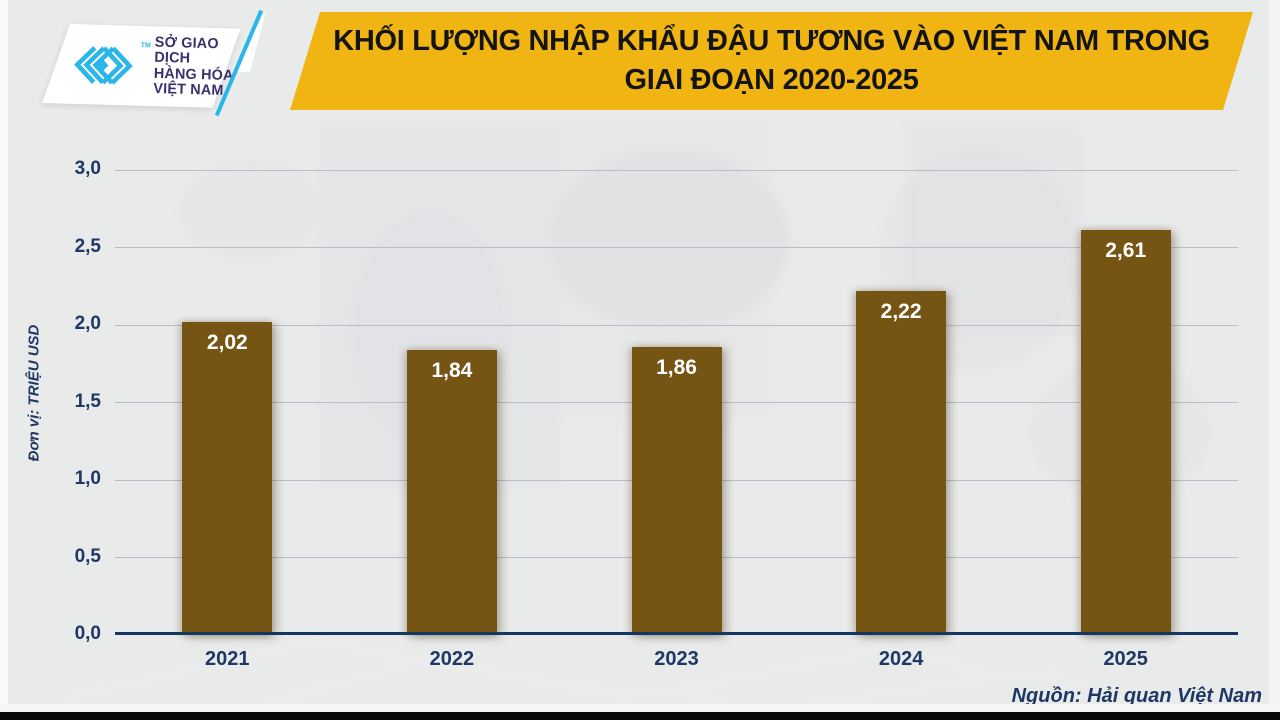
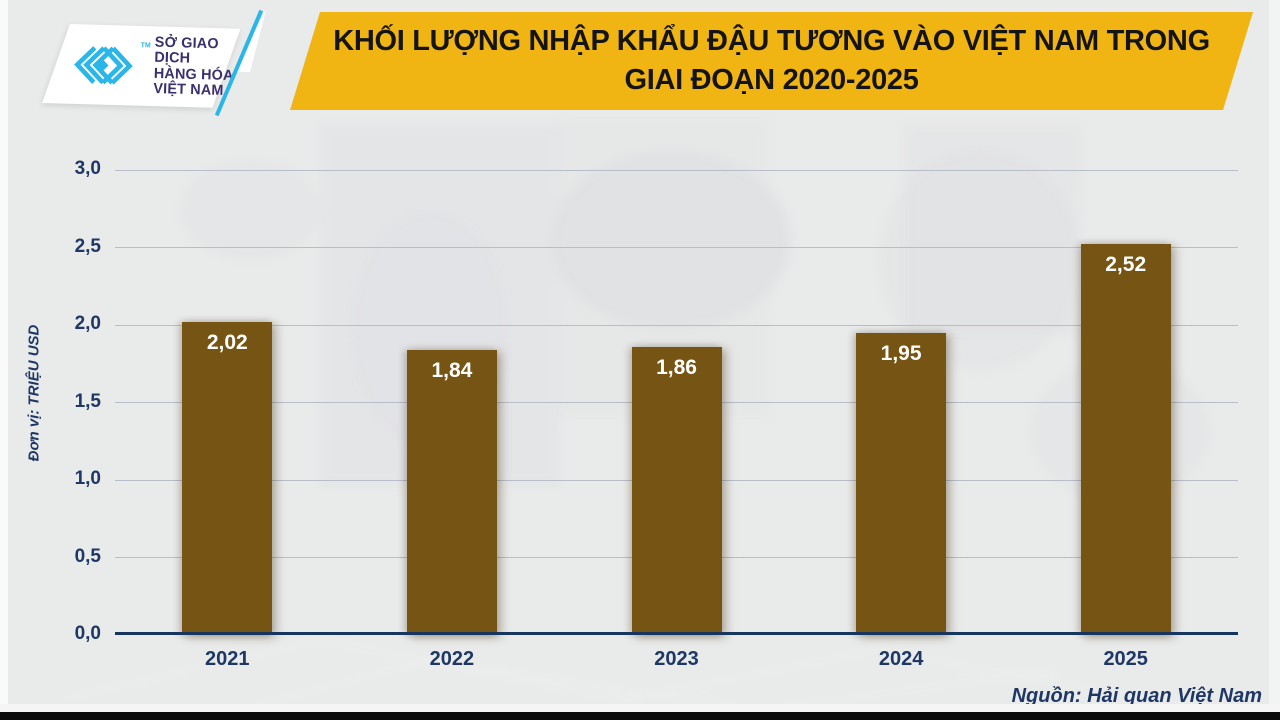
2024: 2,22 -> 1,95
2025: 2,61 -> 2,52
